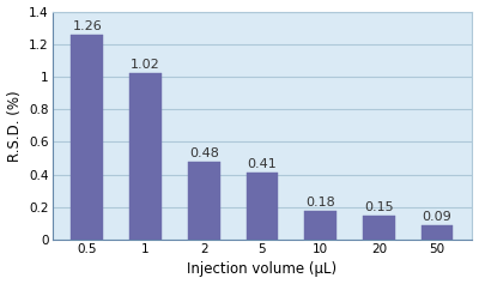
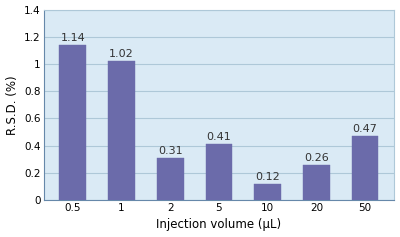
0.5: 1.26 -> 1.14
2: 0.48 -> 0.31
10: 0.18 -> 0.12
20: 0.15 -> 0.26
50: 0.09 -> 0.47
